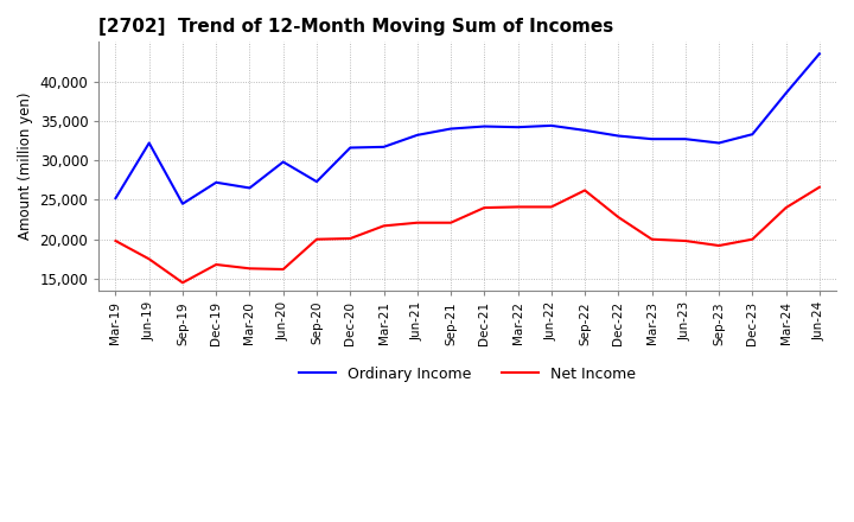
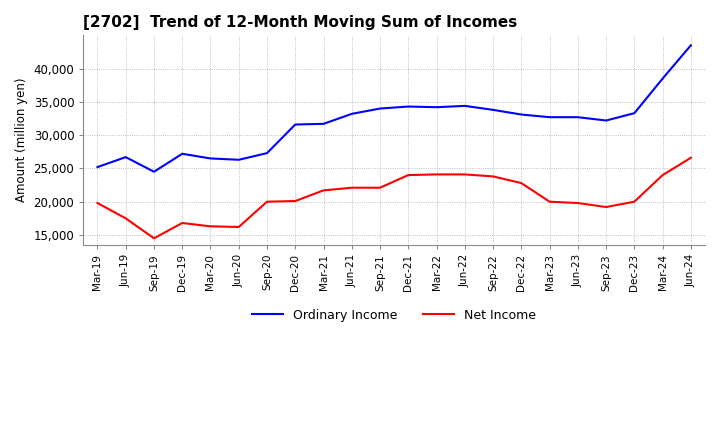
Ordinary Income/Jun-19: 32,200 -> 26,700
Ordinary Income/Jun-20: 29,800 -> 26,300
Net Income/Sep-22: 26,200 -> 23,800
